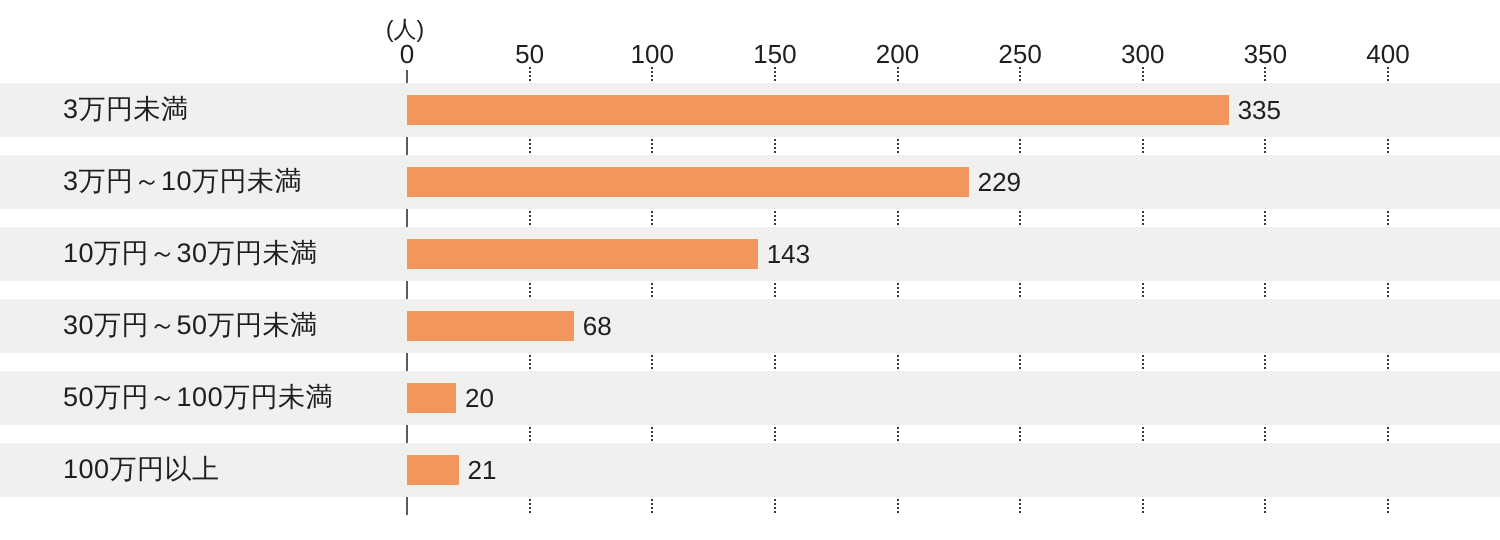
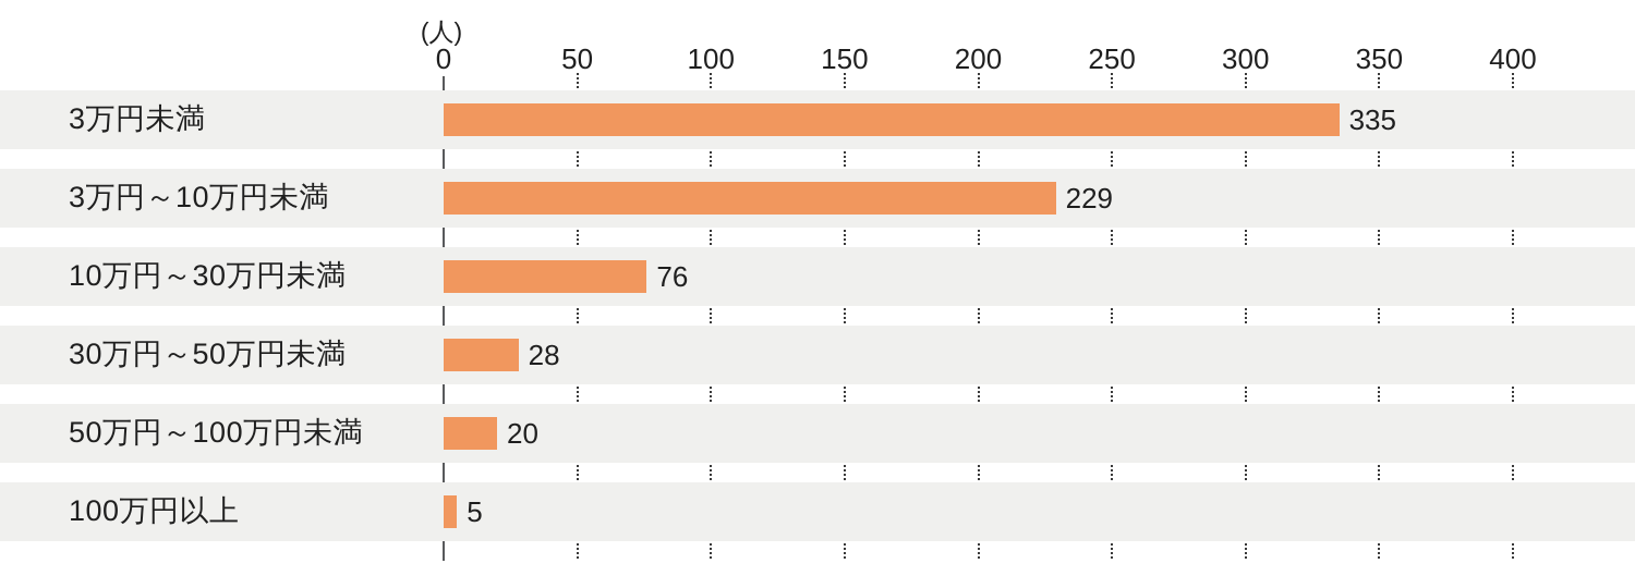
10万円～30万円未満: 143 -> 76
30万円～50万円未満: 68 -> 28
100万円以上: 21 -> 5
